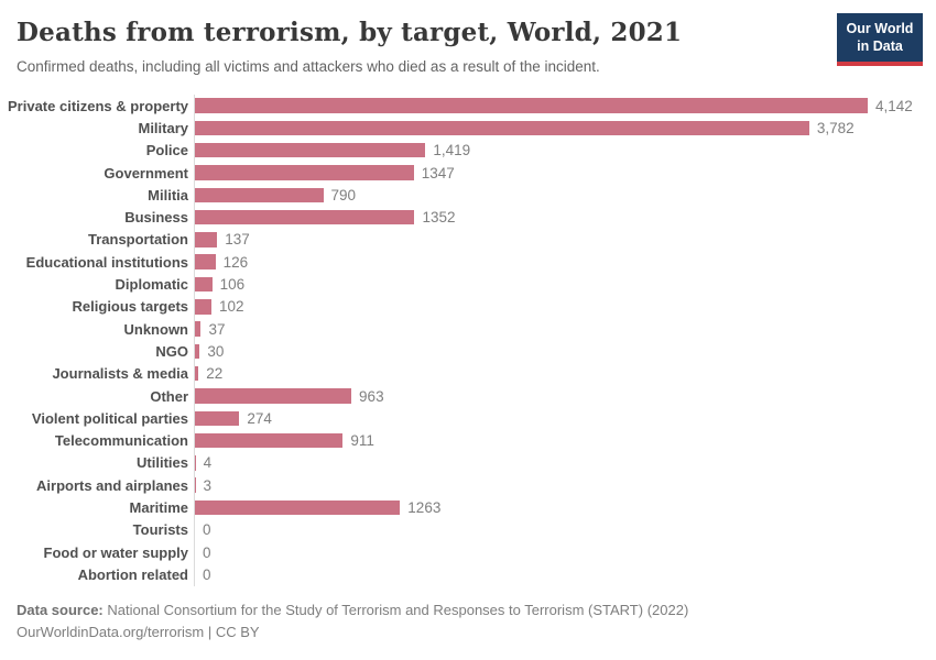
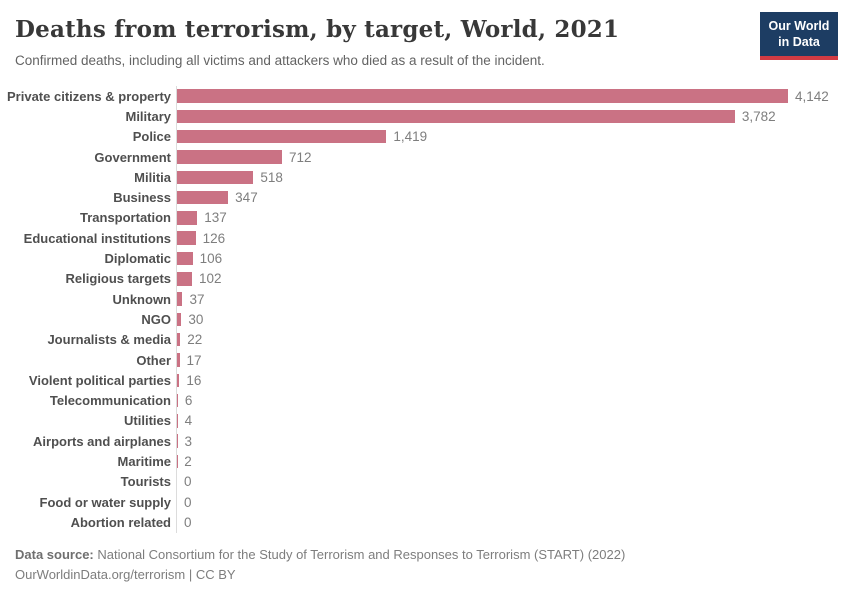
Government: 1347 -> 712
Militia: 790 -> 518
Business: 1352 -> 347
Other: 963 -> 17
Violent political parties: 274 -> 16
Telecommunication: 911 -> 6
Maritime: 1263 -> 2
